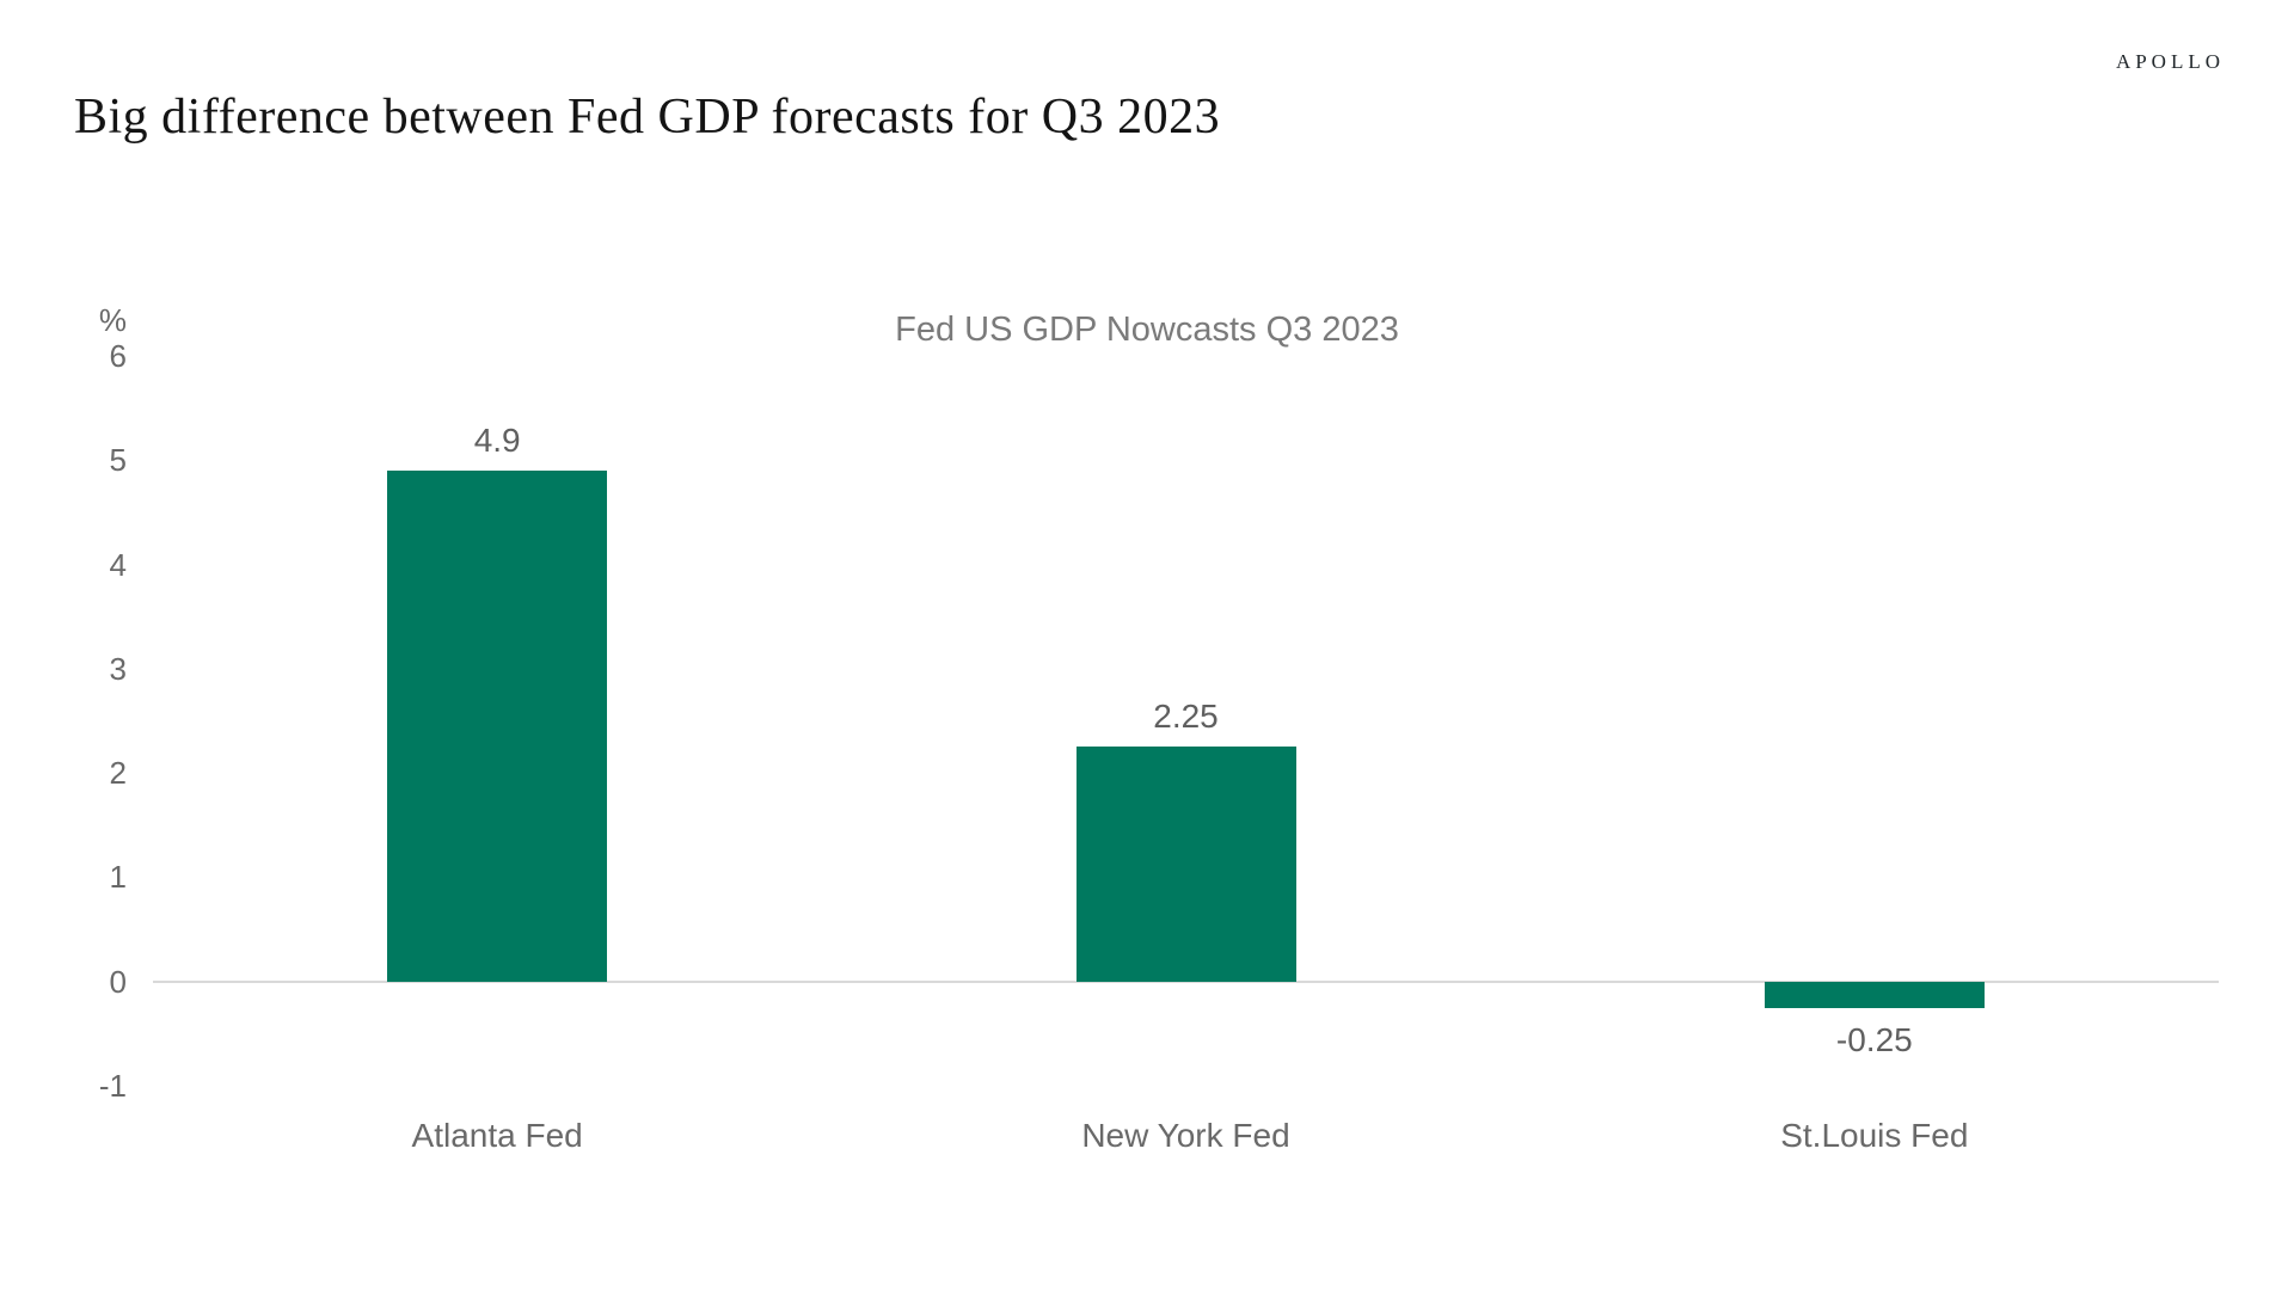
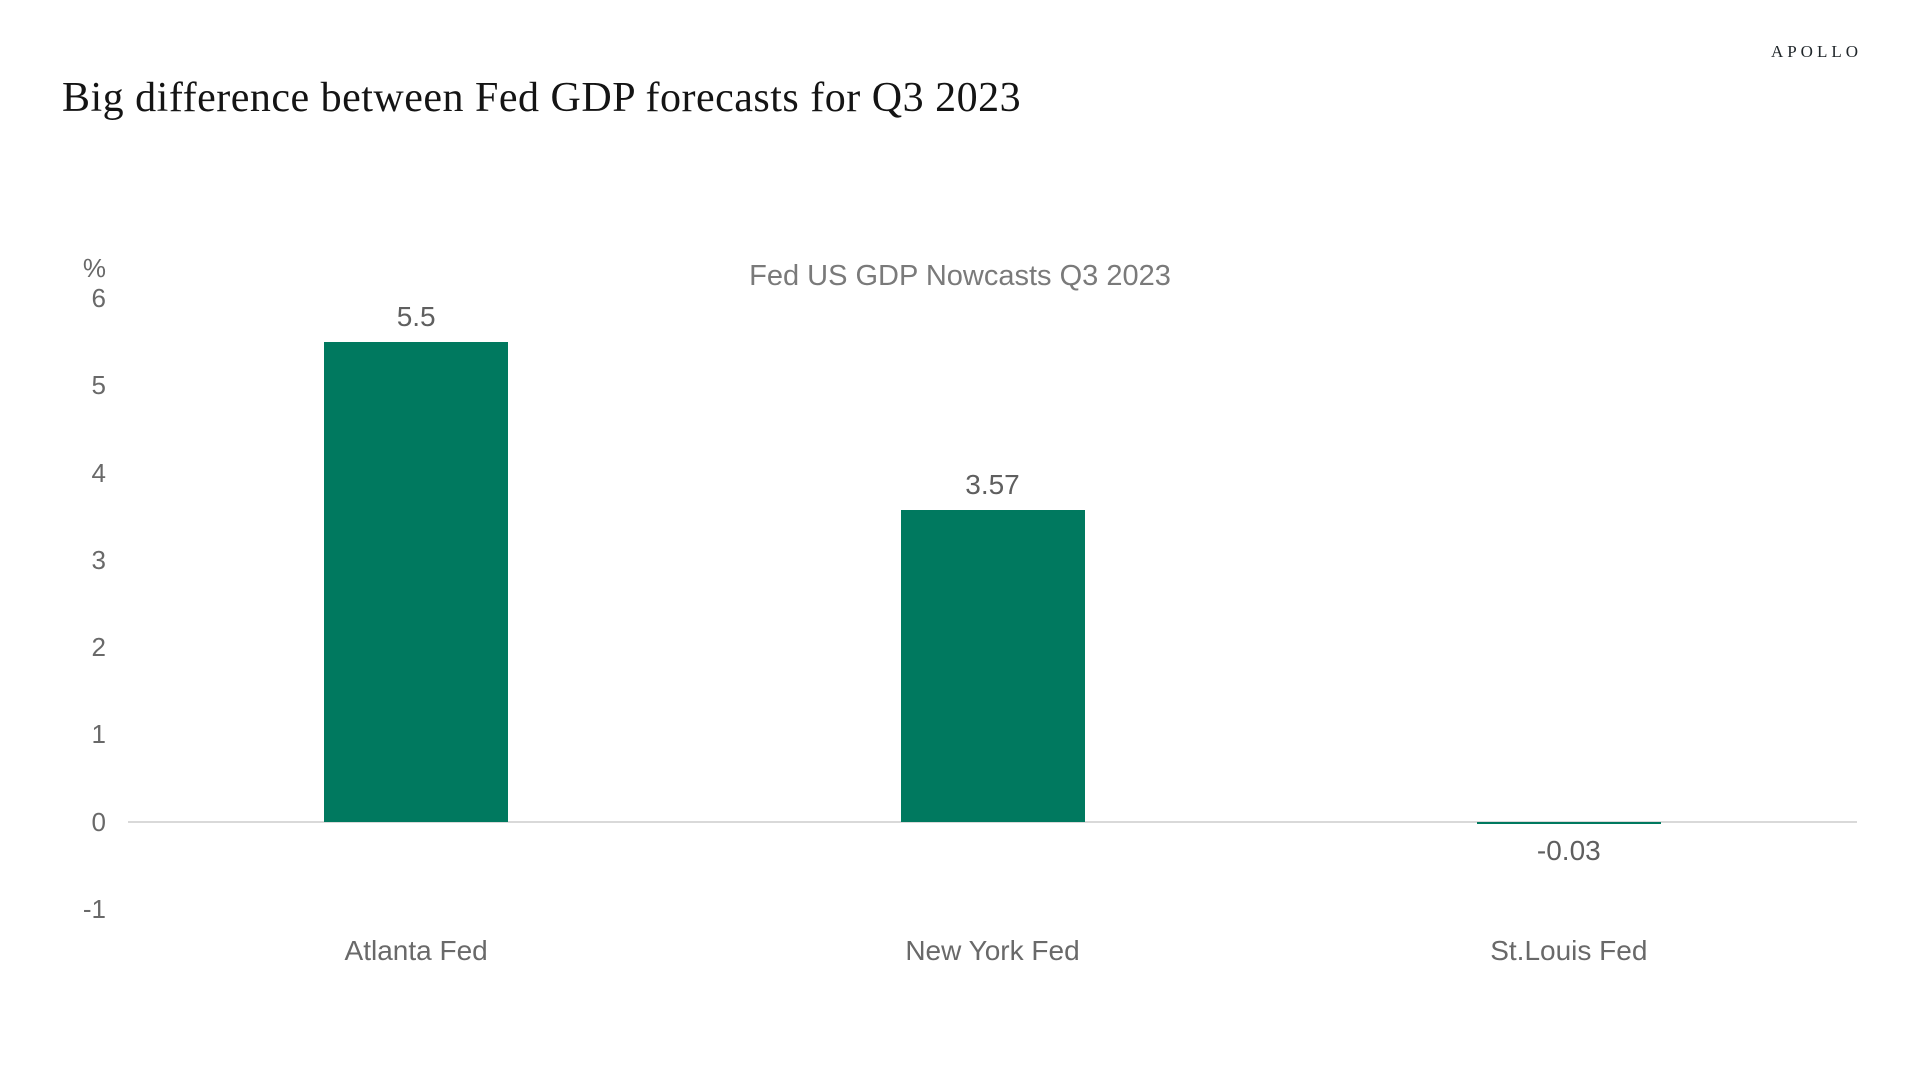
Atlanta Fed: 4.9 -> 5.5
New York Fed: 2.25 -> 3.57
St.Louis Fed: -0.25 -> -0.03
